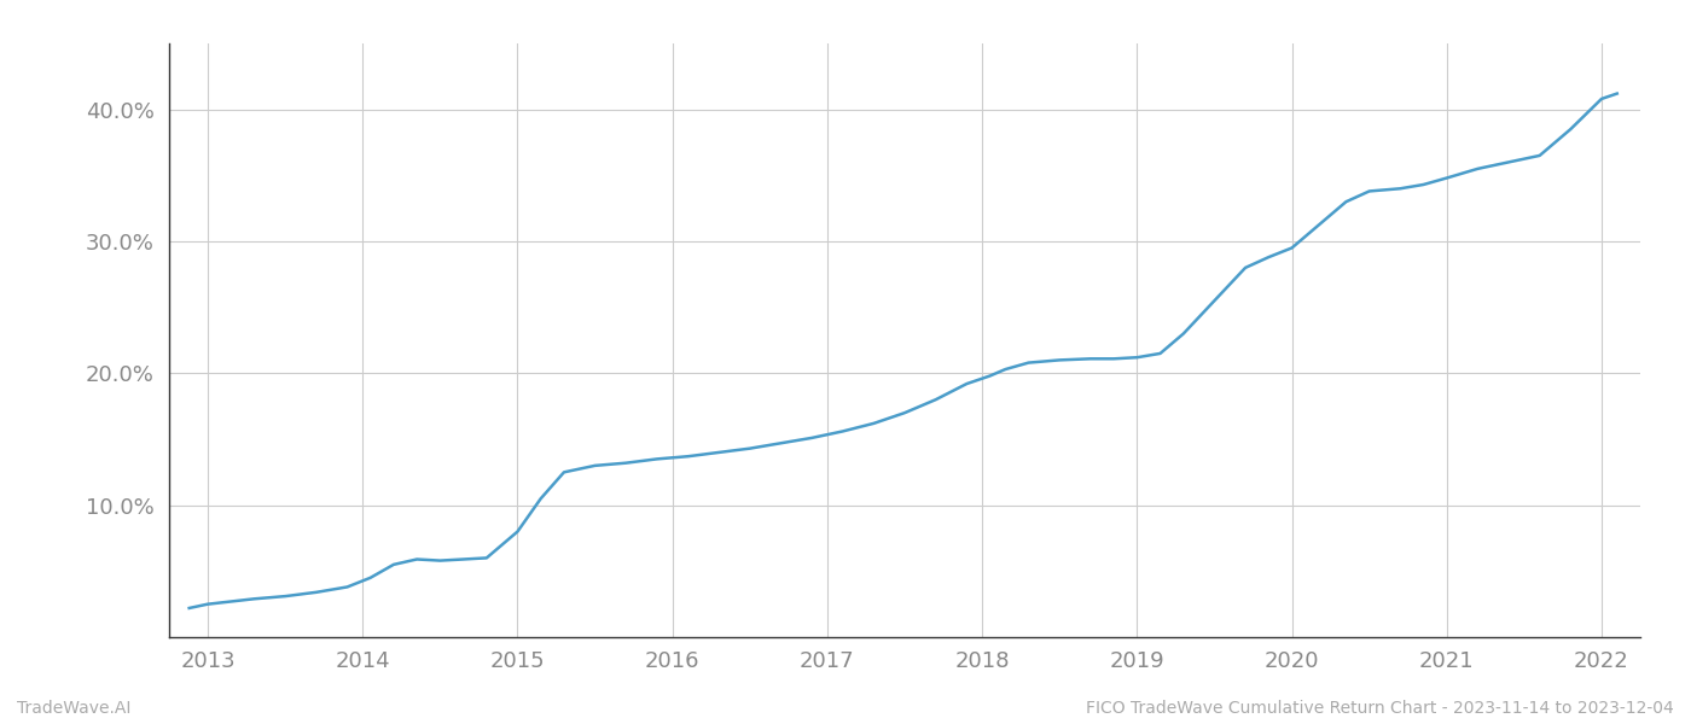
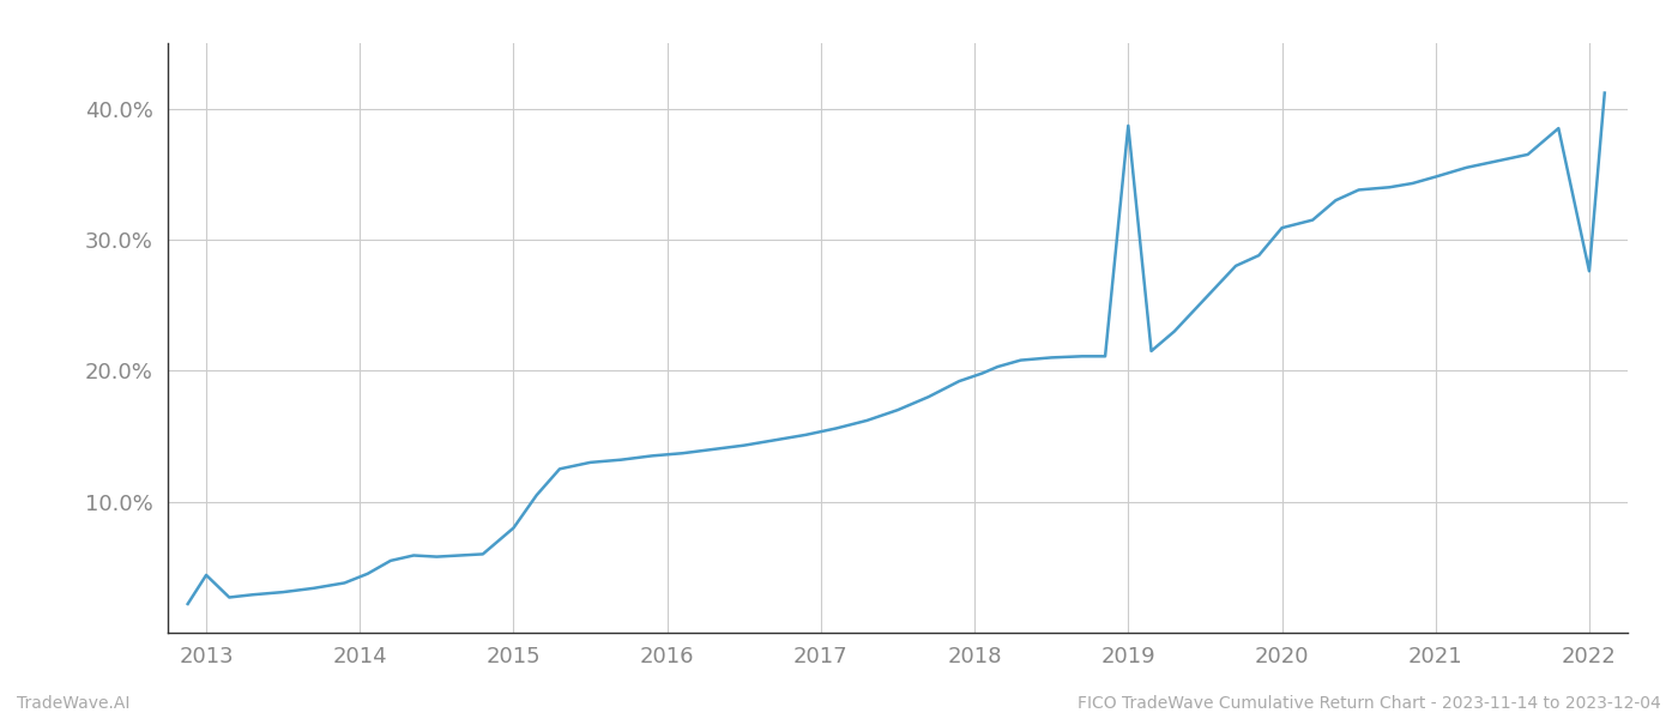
2013: 2.5% -> 4.4%
2019: 21.2% -> 38.7%
2020: 29.5% -> 30.9%
2022: 40.8% -> 27.6%
